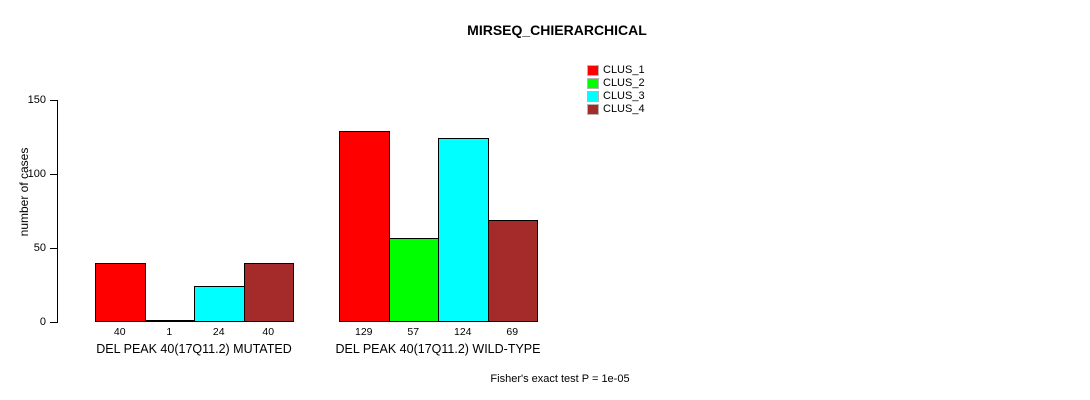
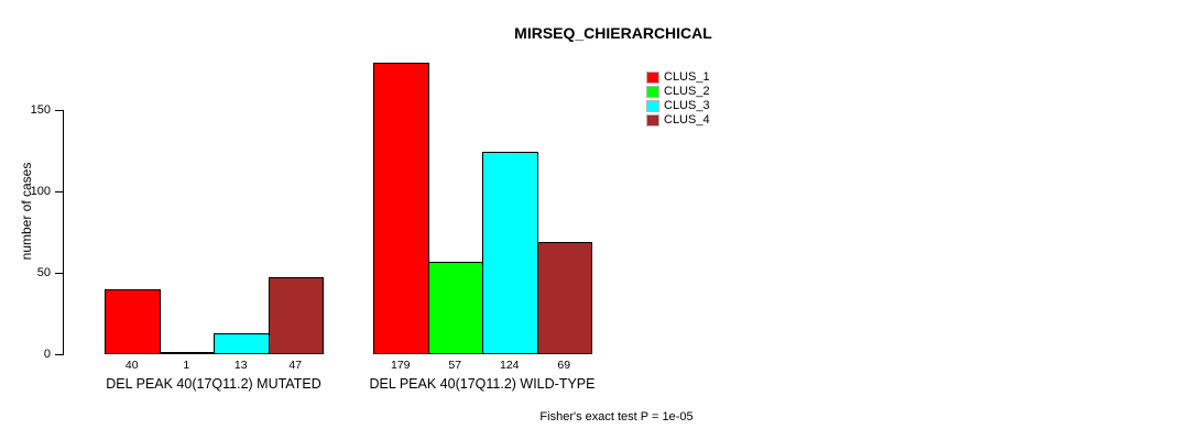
CLUS_3/DEL PEAK 40(17Q11.2) MUTATED: 24 -> 13
CLUS_4/DEL PEAK 40(17Q11.2) MUTATED: 40 -> 47
CLUS_1/DEL PEAK 40(17Q11.2) WILD-TYPE: 129 -> 179
